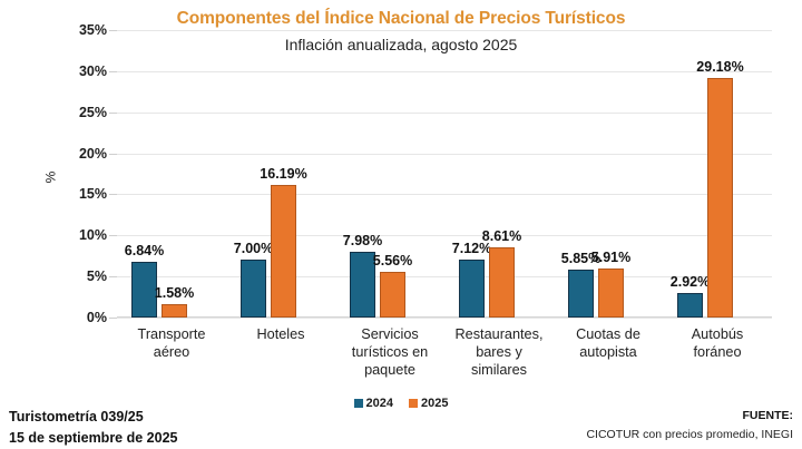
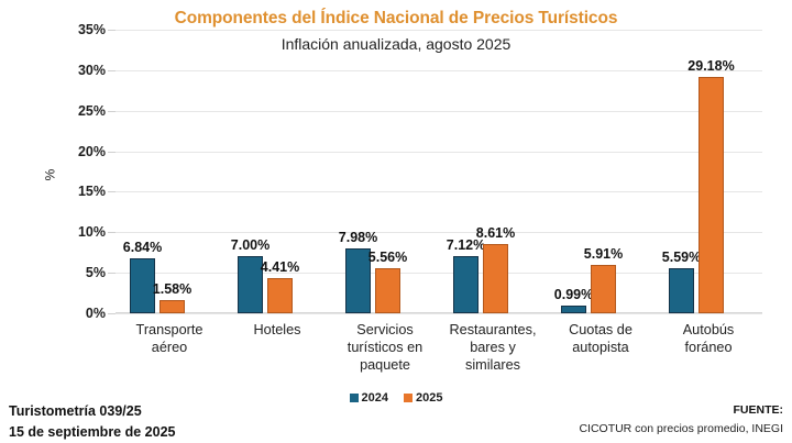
2025/Hoteles: 16.19% -> 4.41%
2024/Cuotas de autopista: 5.85% -> 0.99%
2024/Autobús foráneo: 2.92% -> 5.59%
